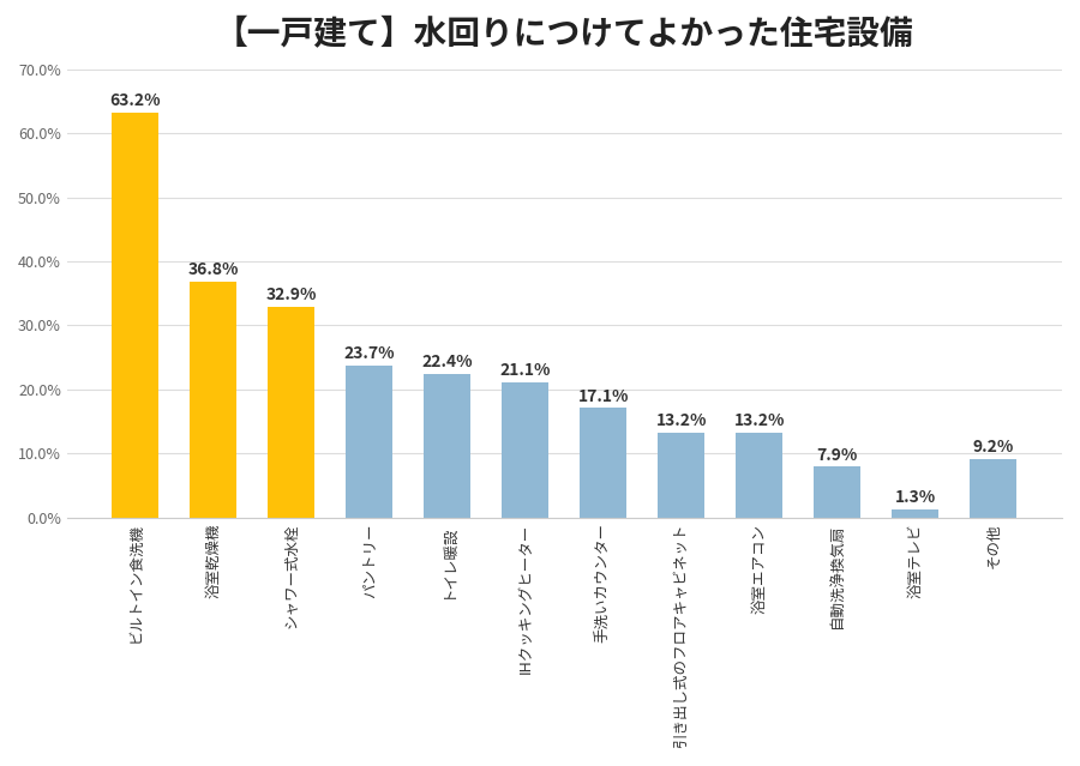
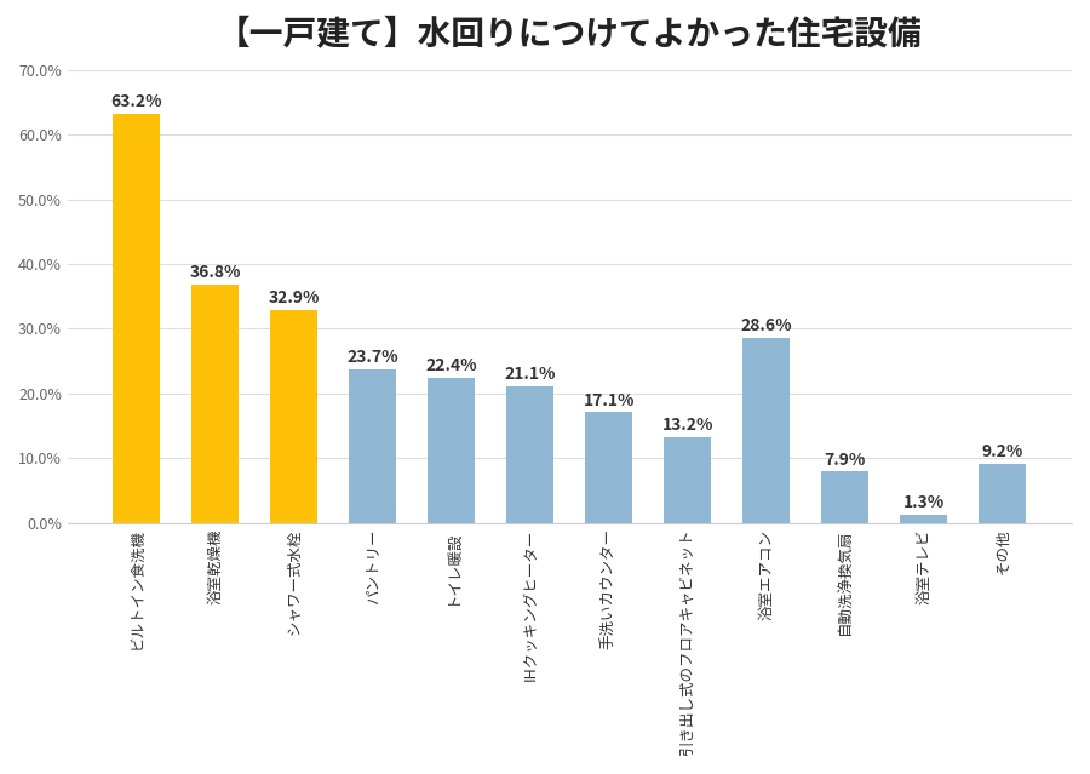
浴室エアコン: 13.2% -> 28.6%
